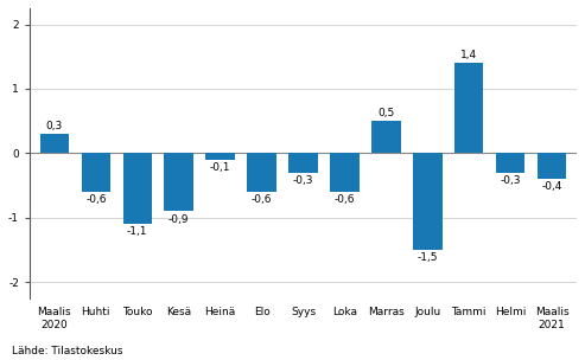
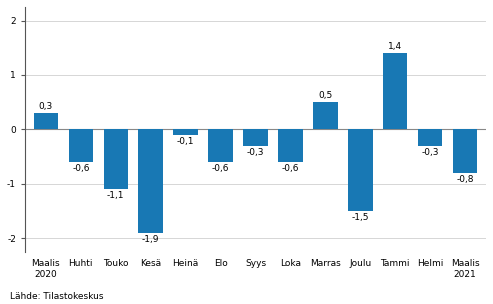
Kesä: -0,9 -> -1,9
Maalis 2021: -0,4 -> -0,8
